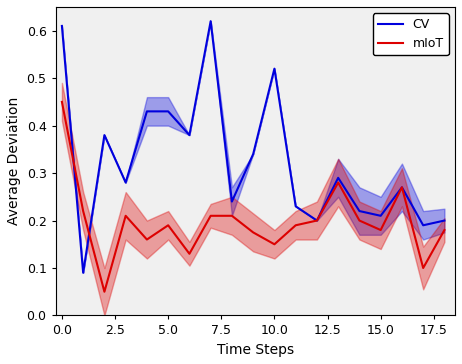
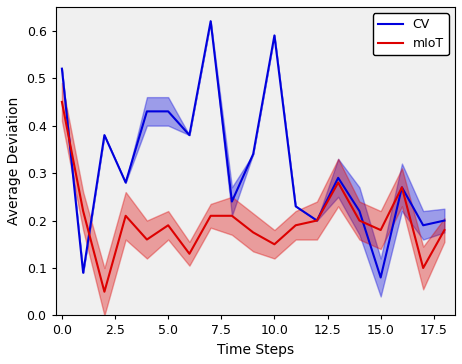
CV/0.0: 0.61 -> 0.52
CV/10.0: 0.52 -> 0.59
CV/15.0: 0.21 -> 0.08
